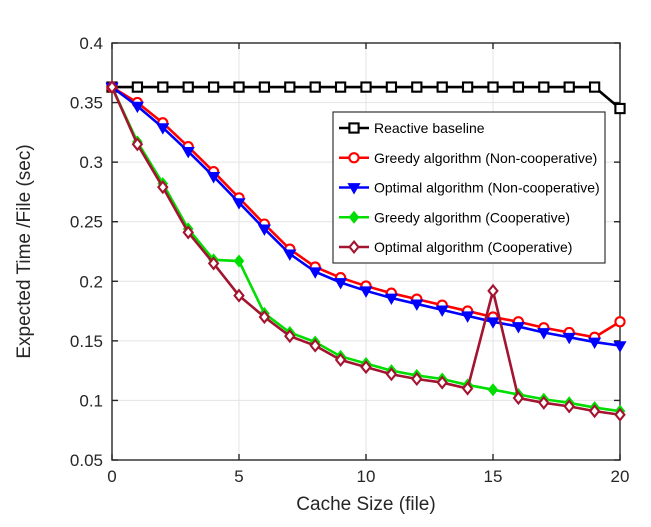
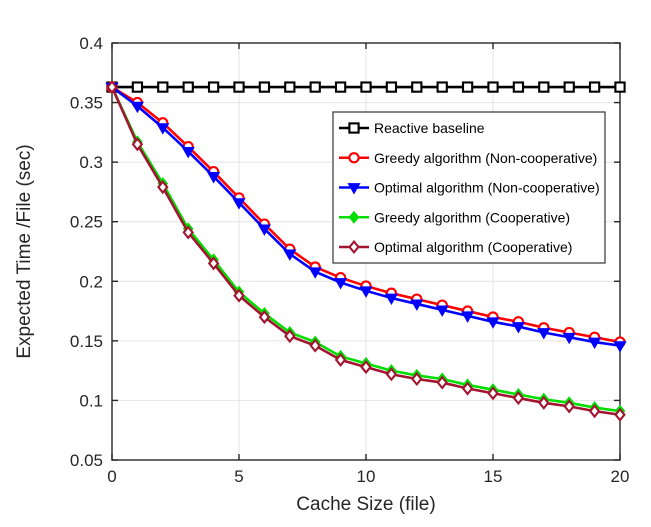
Greedy algorithm (Cooperative)/5: 0.217 -> 0.191
Optimal algorithm (Cooperative)/15: 0.192 -> 0.106
Reactive baseline/20: 0.345 -> 0.363
Greedy algorithm (Non-cooperative)/20: 0.166 -> 0.149
